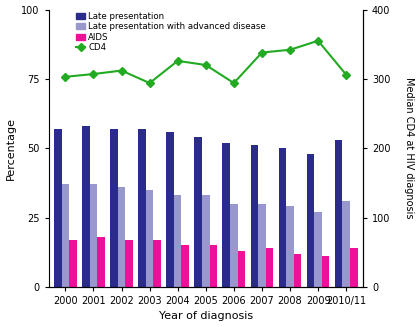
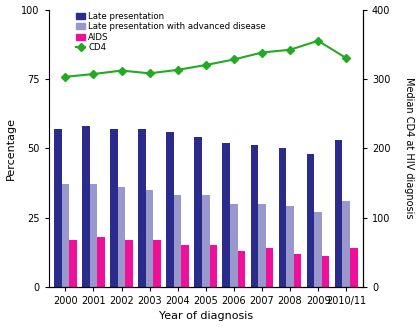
CD4/2003: 294 -> 308
CD4/2004: 326 -> 313
CD4/2006: 294 -> 328
CD4/2010/11: 306 -> 330
